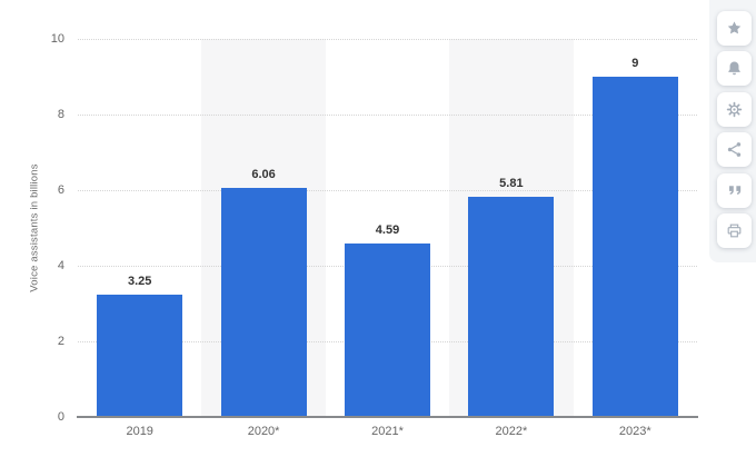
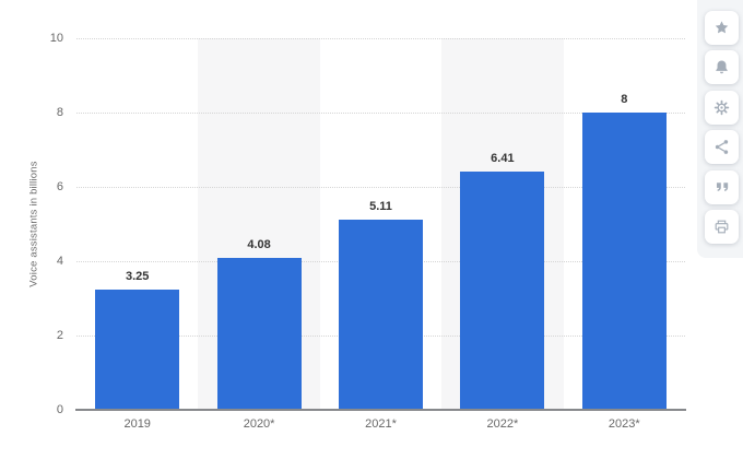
2020*: 6.06 -> 4.08
2021*: 4.59 -> 5.11
2022*: 5.81 -> 6.41
2023*: 9 -> 8
